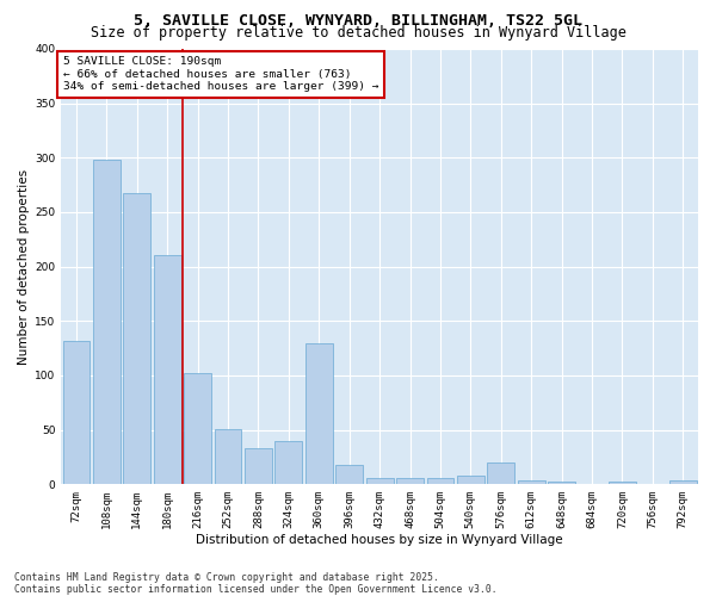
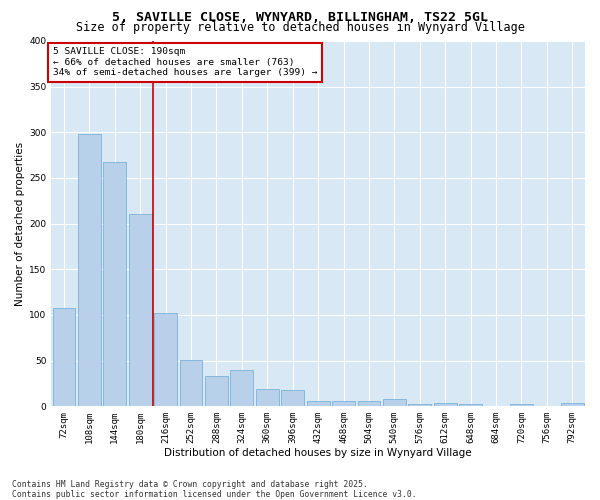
72sqm: 132 -> 108
360sqm: 130 -> 19
576sqm: 20 -> 2
